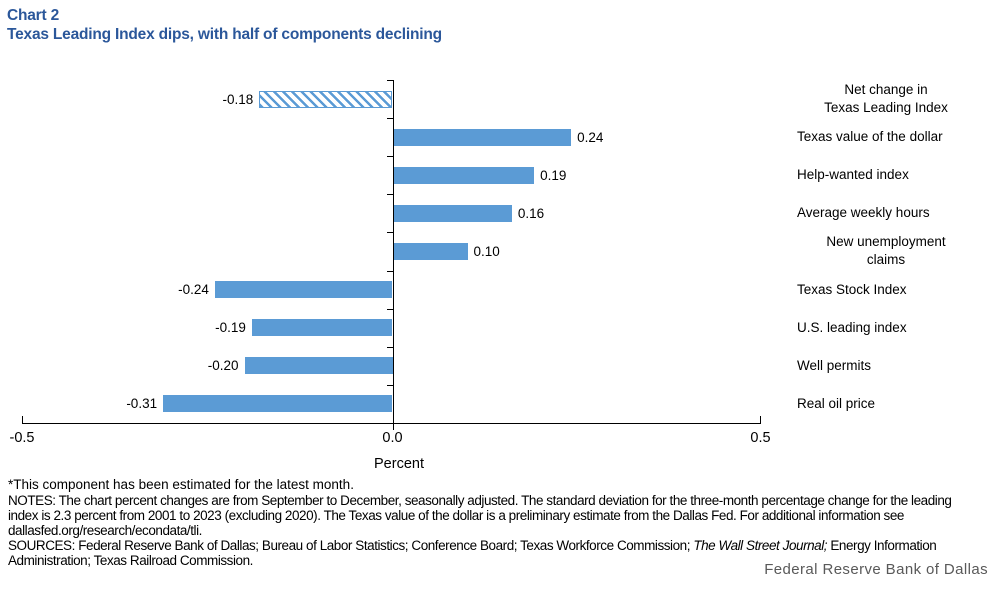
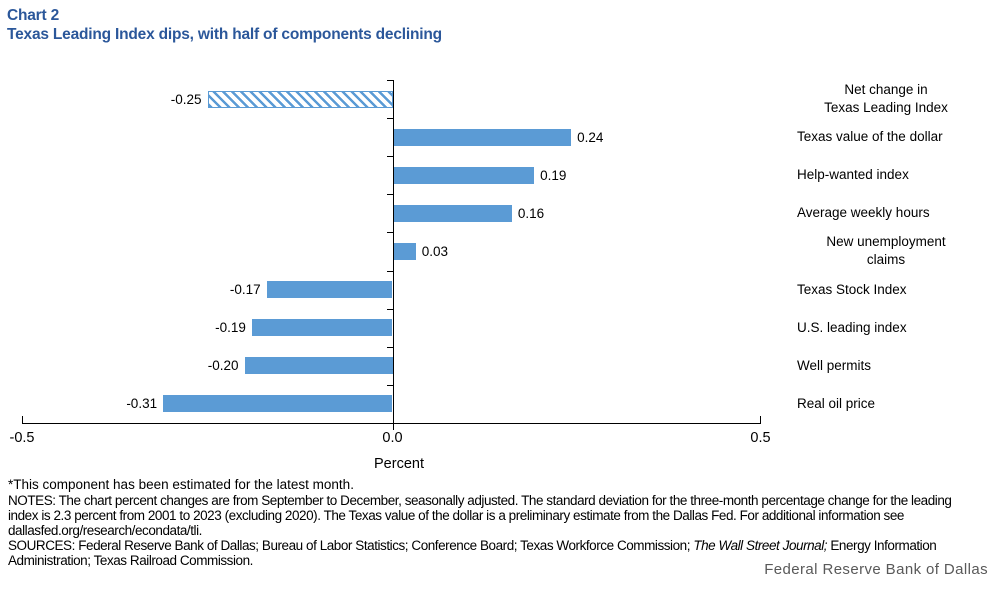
Net change in Texas Leading Index: -0.18 -> -0.25
New unemployment claims: 0.10 -> 0.03
Texas Stock Index: -0.24 -> -0.17
